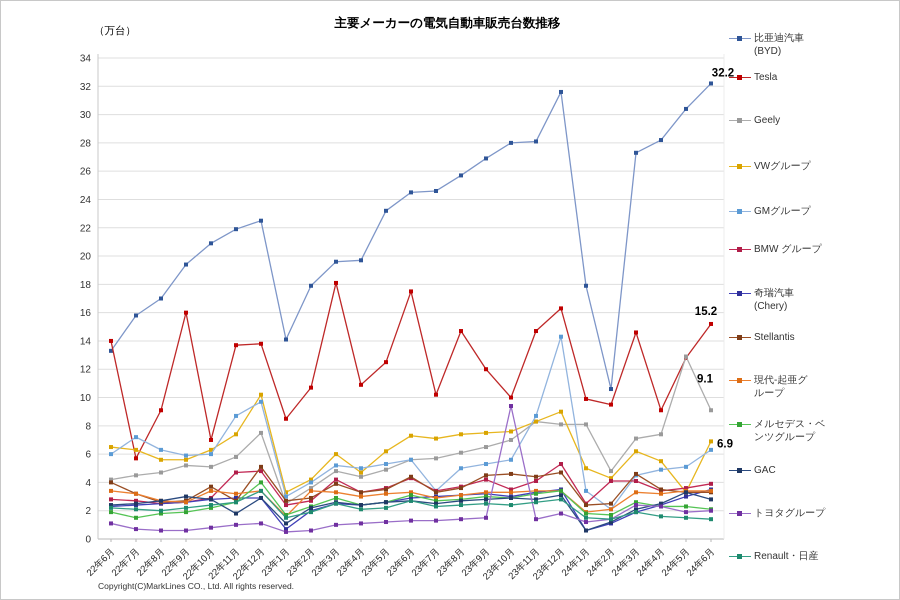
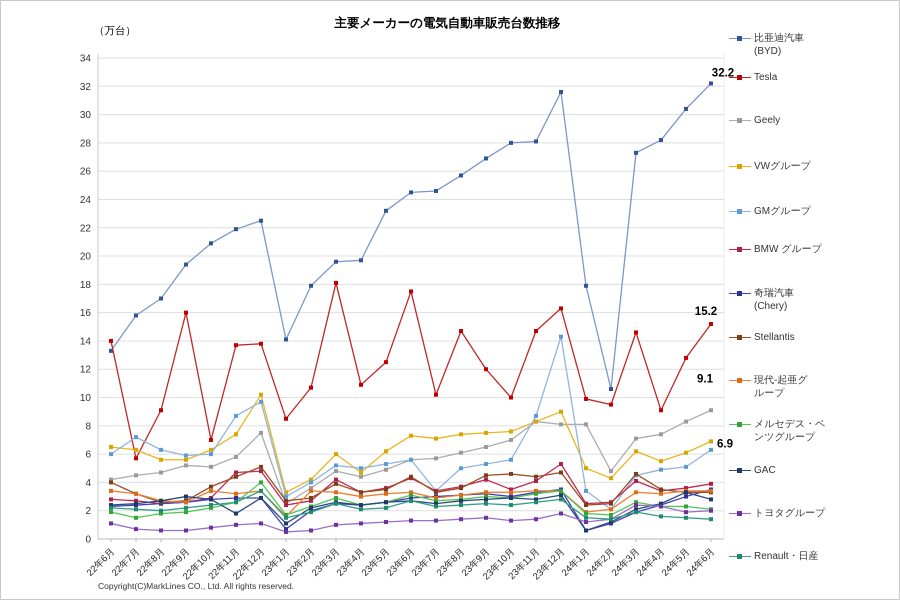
Stellantis/22年11月: 2.7 -> 4.4
トヨタグループ/23年10月: 9.4 -> 1.3
BMWグループ/24年2月: 4.1 -> 2.6
Geely/24年5月: 12.9 -> 8.3
VWグループ/24年5月: 3.3 -> 6.1
